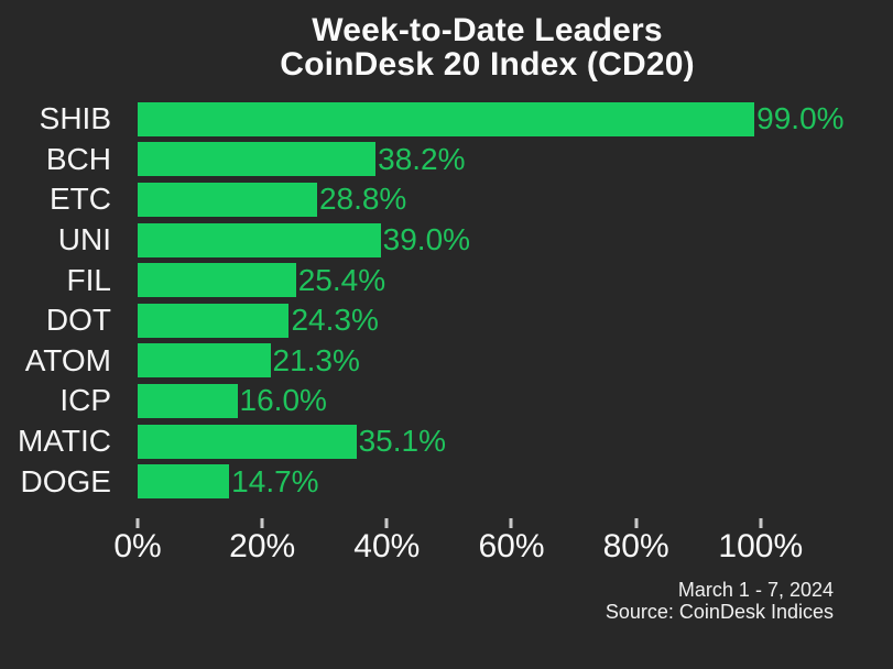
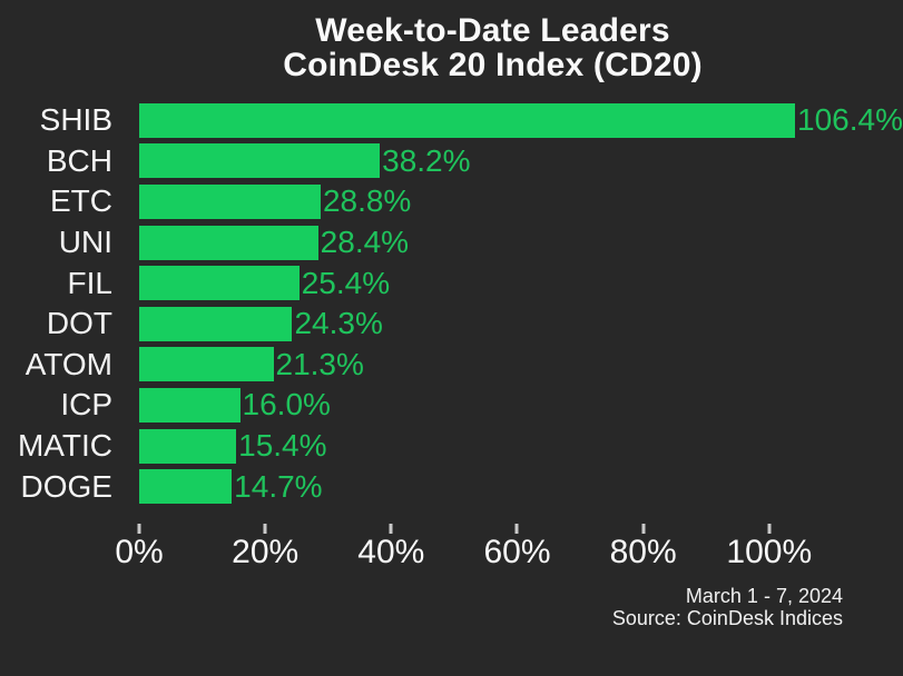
SHIB: 99.0% -> 106.4%
UNI: 39.0% -> 28.4%
MATIC: 35.1% -> 15.4%
